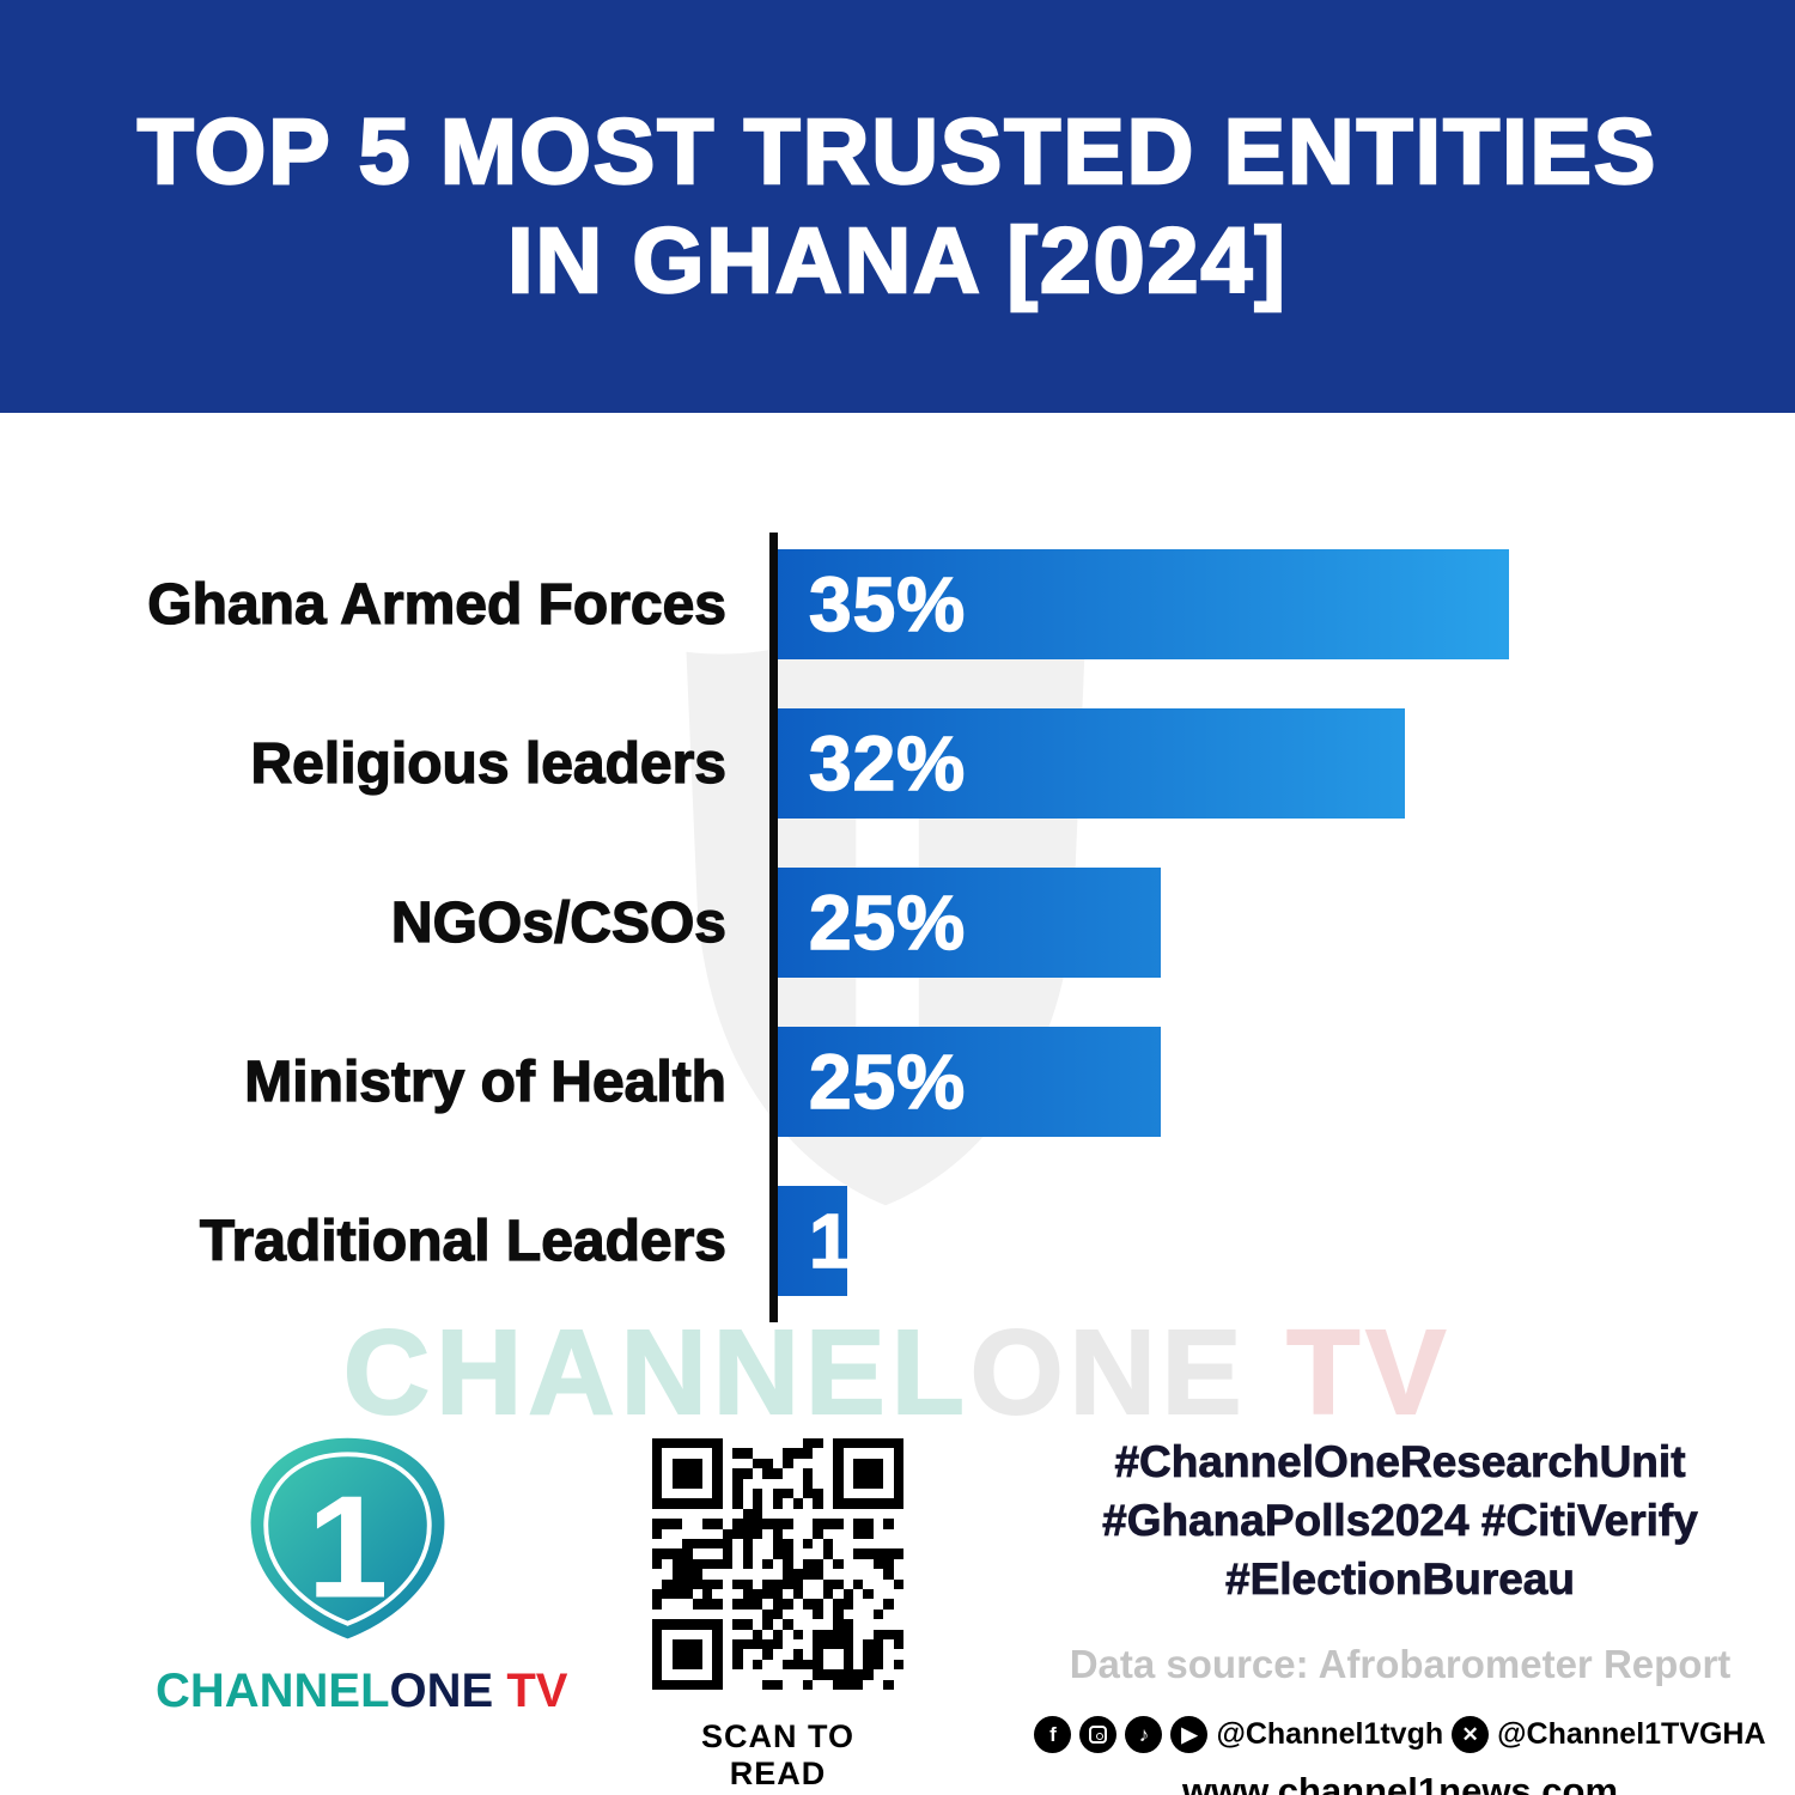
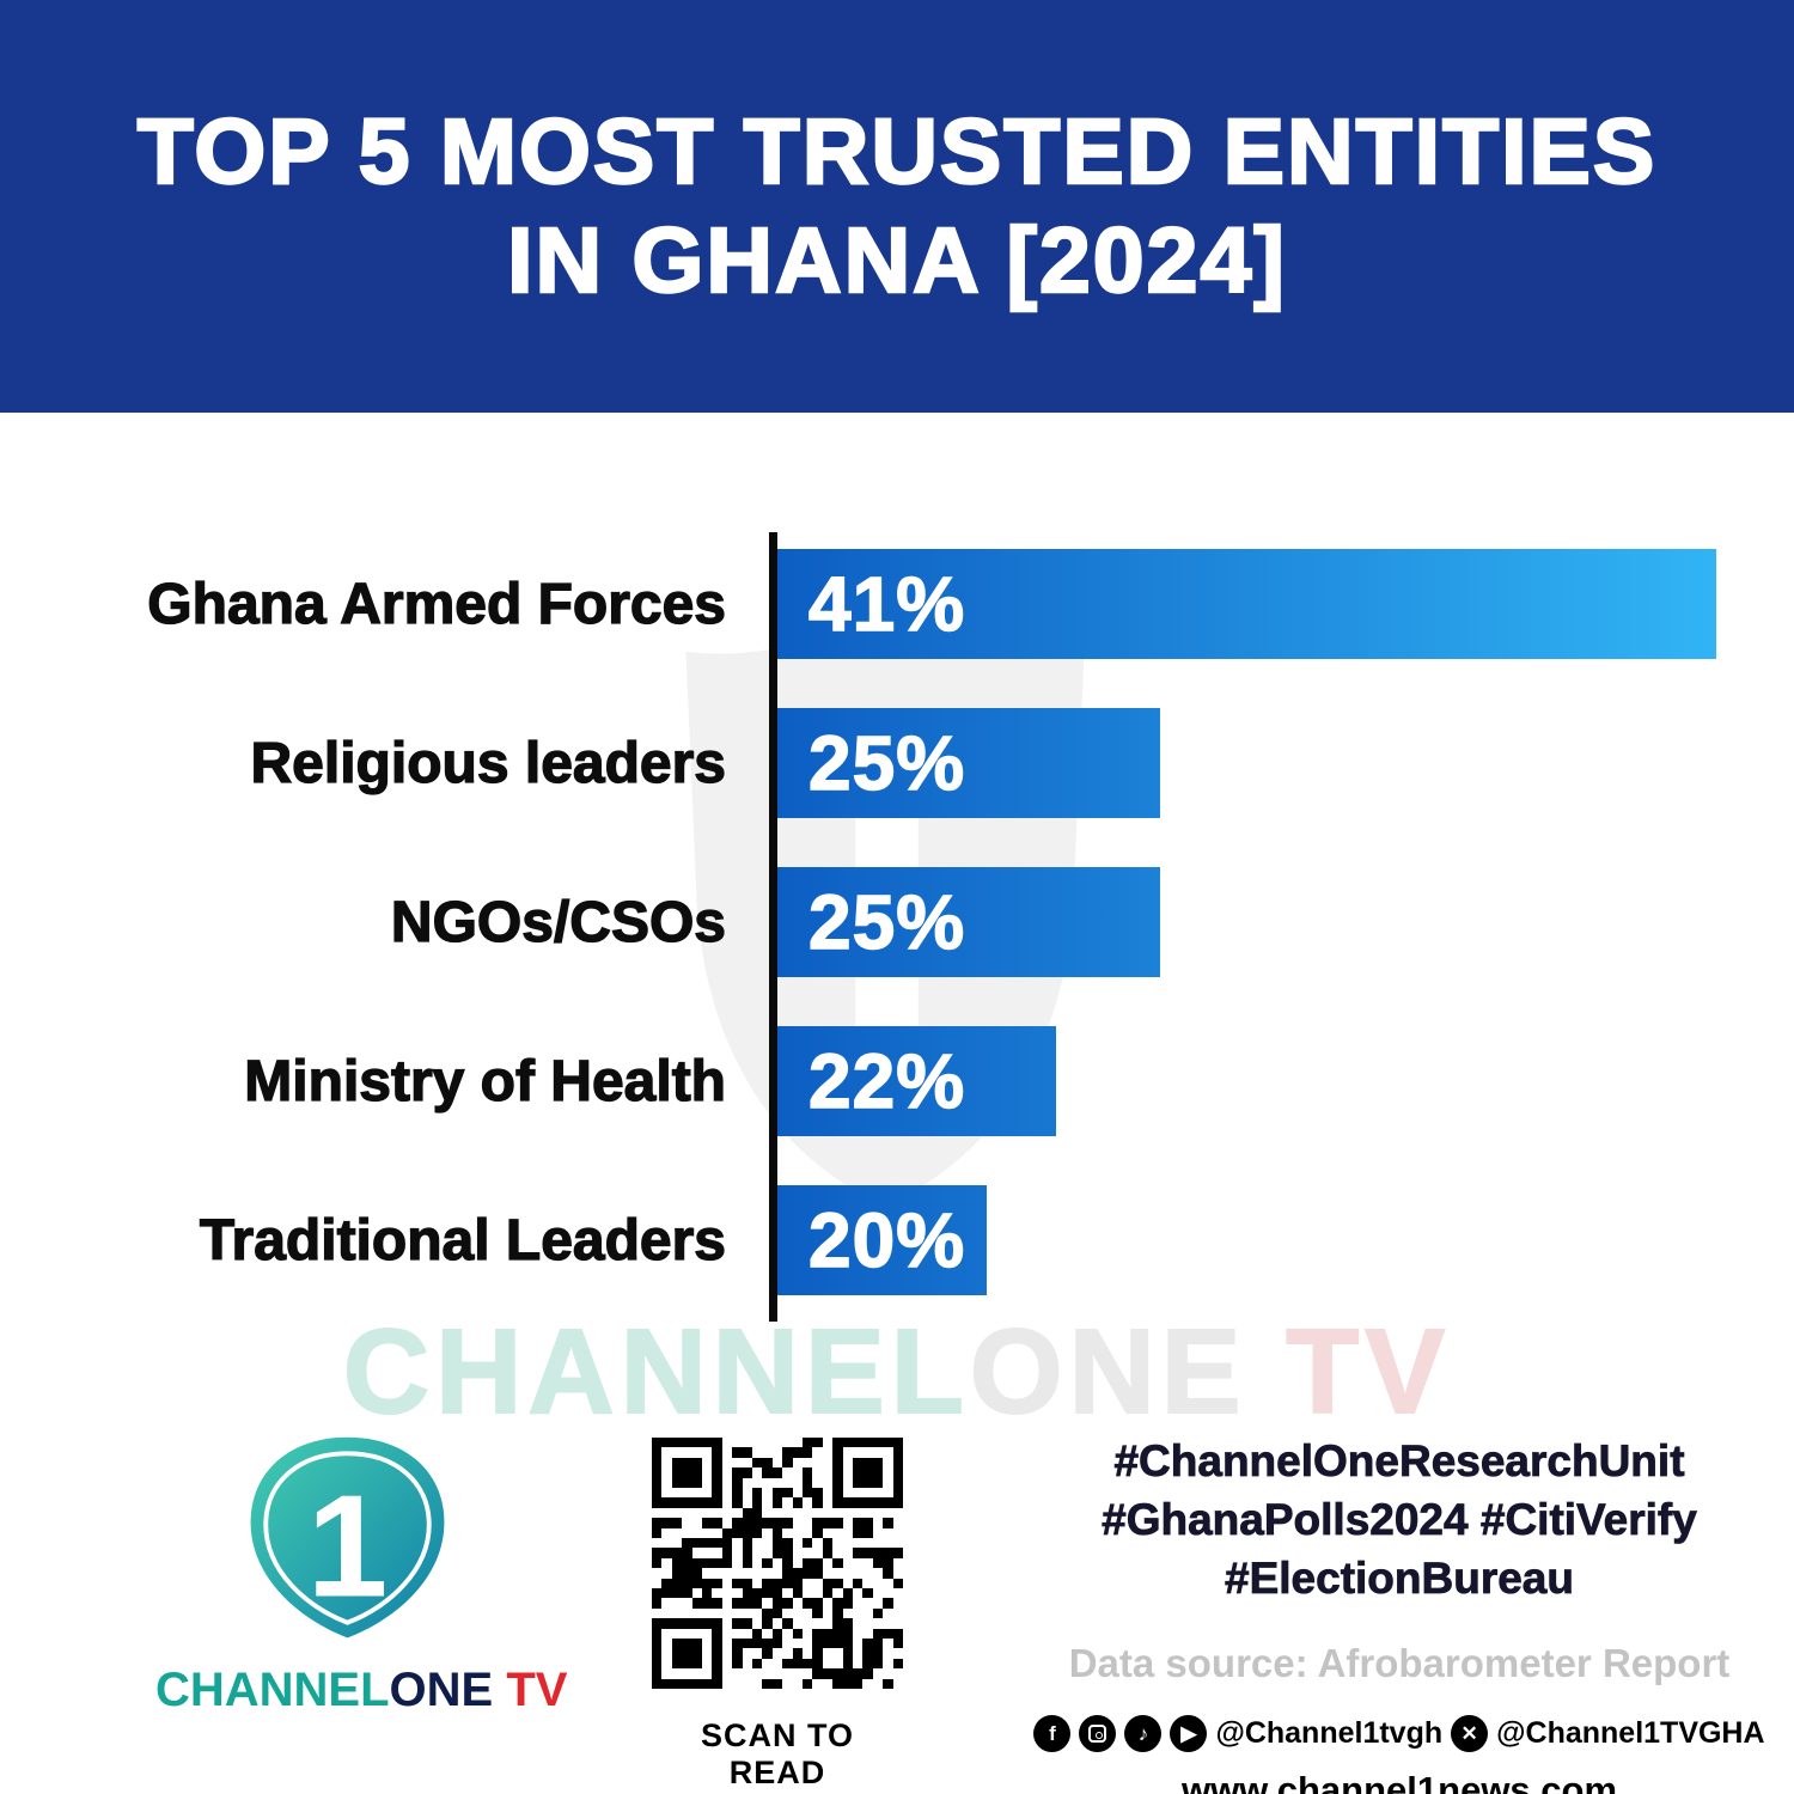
Ghana Armed Forces: 35% -> 41%
Religious leaders: 32% -> 25%
Ministry of Health: 25% -> 22%
Traditional Leaders: 16% -> 20%
